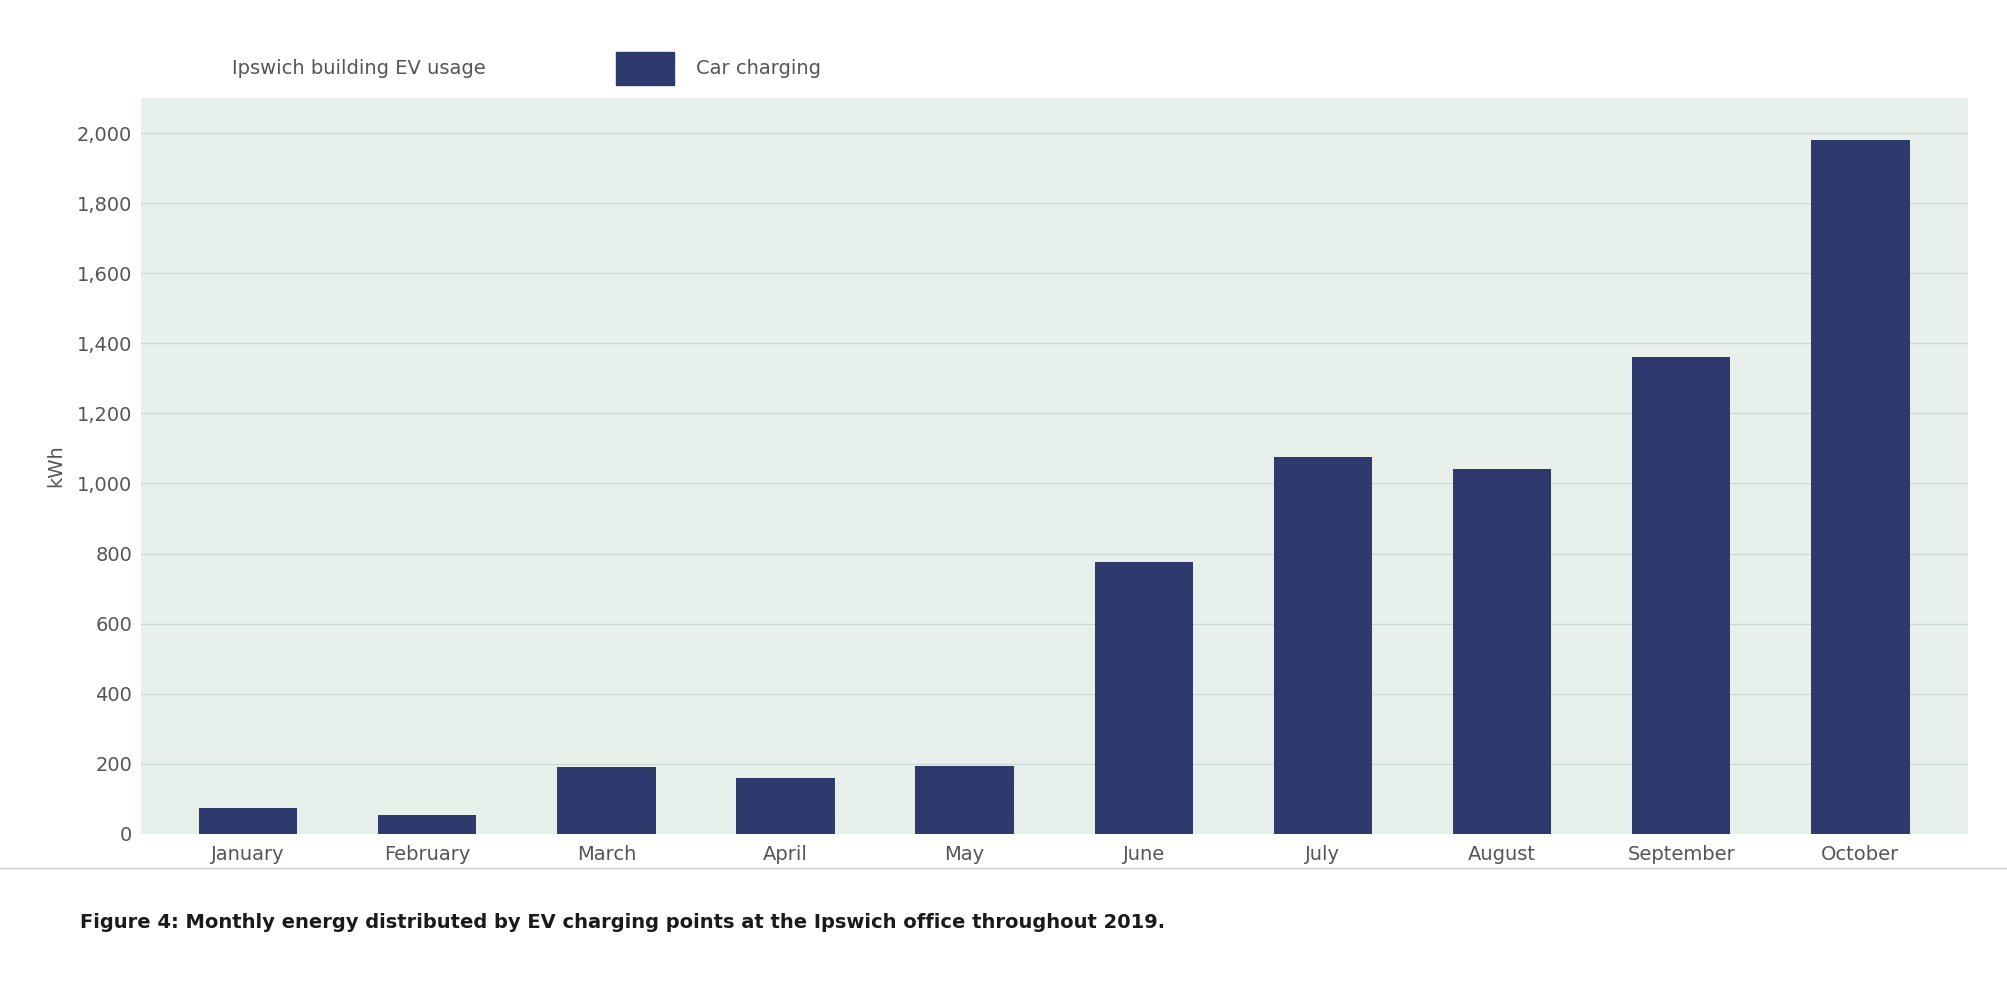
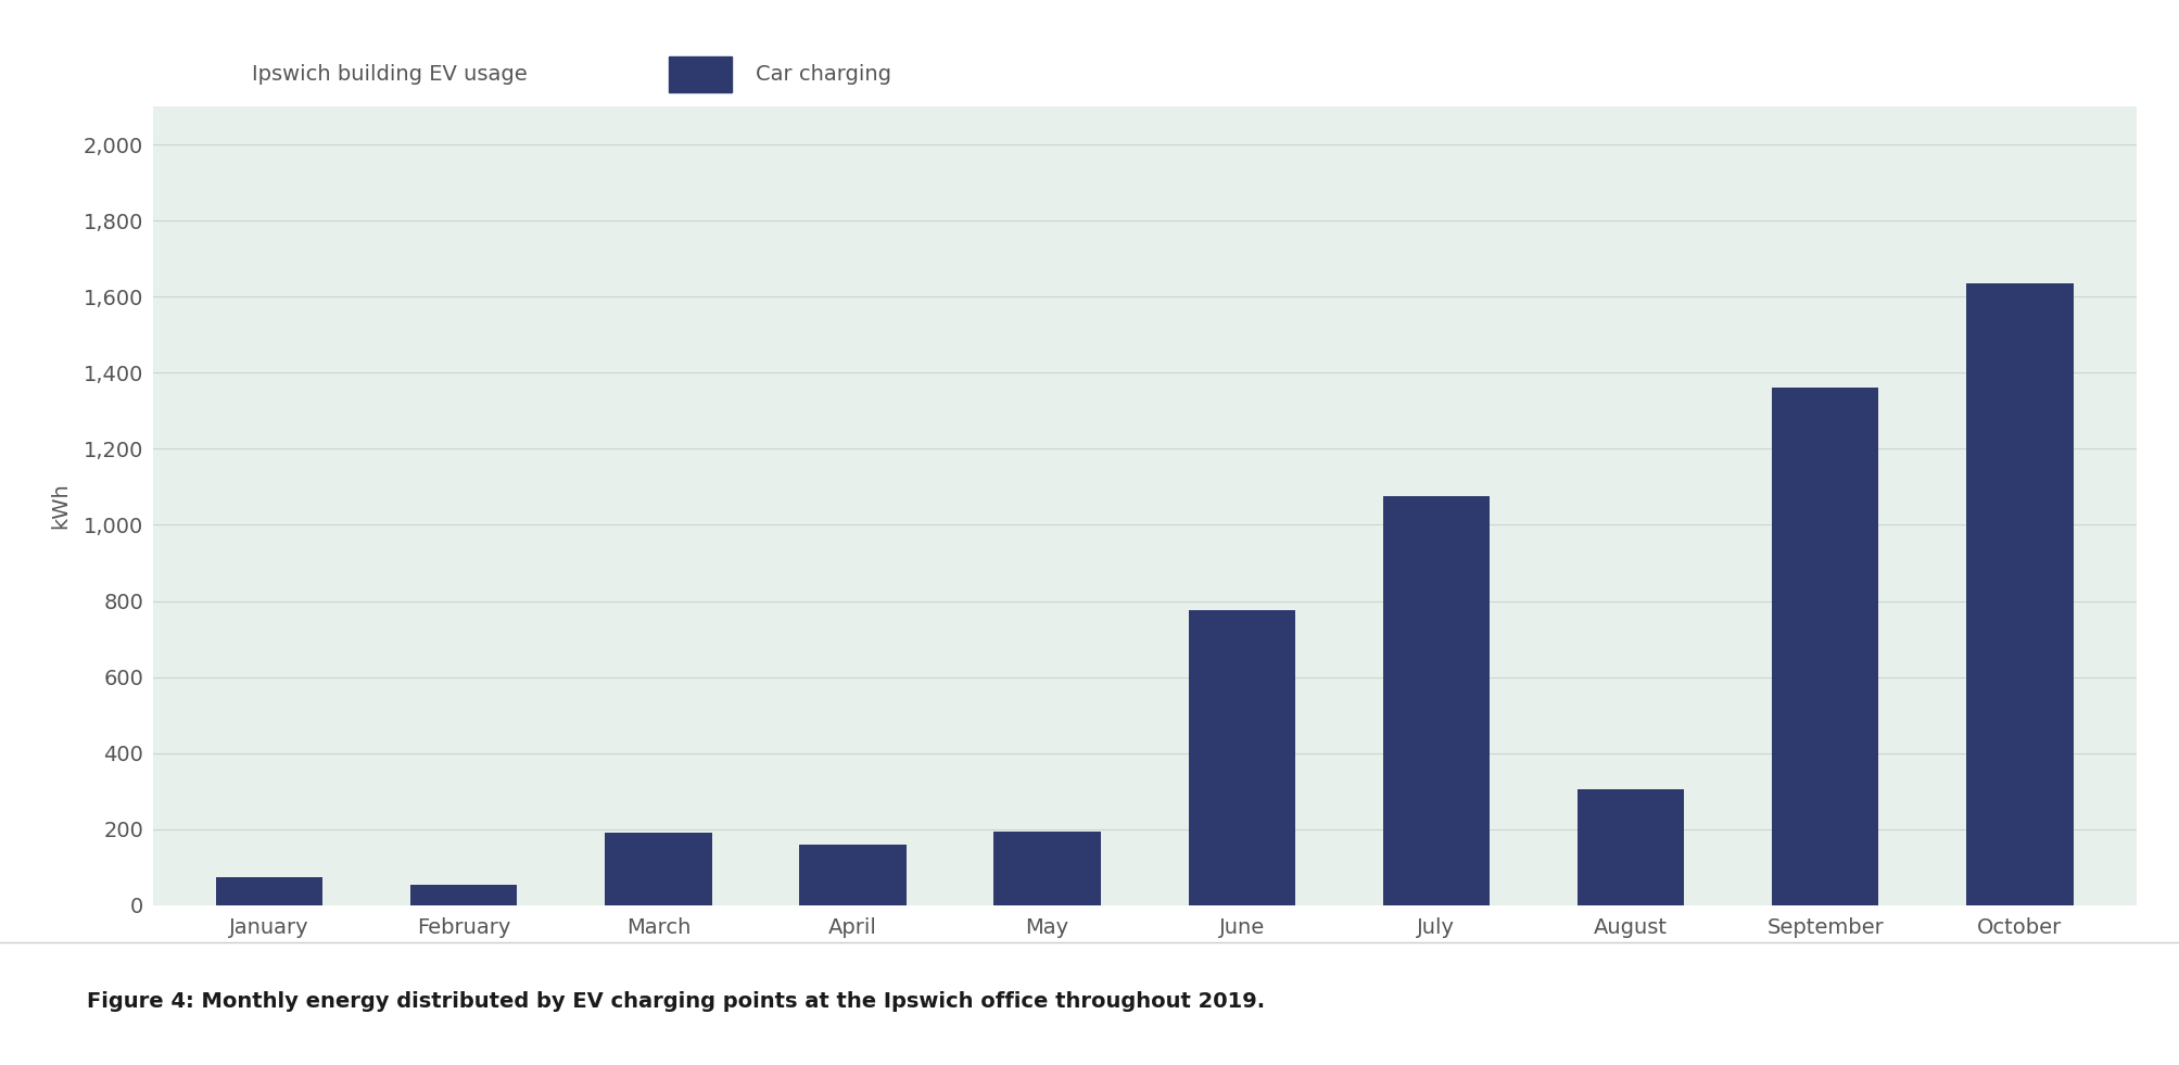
August: 1,040 -> 305
October: 1,980 -> 1,635
